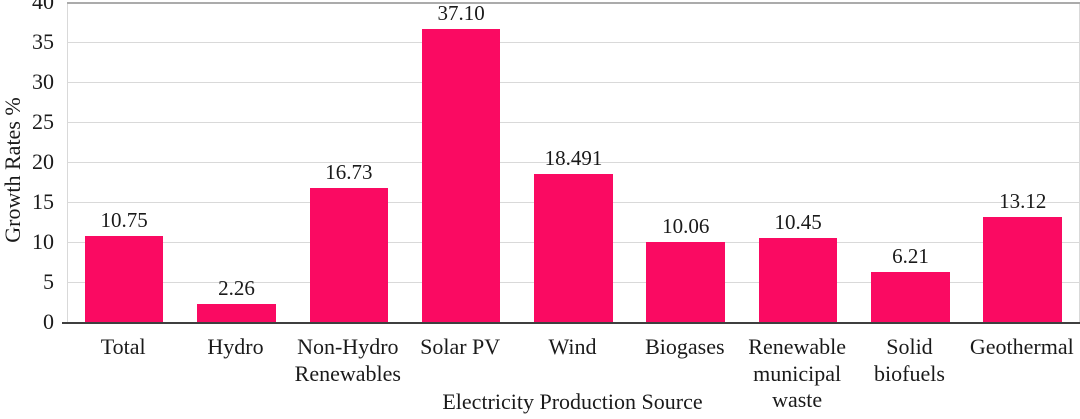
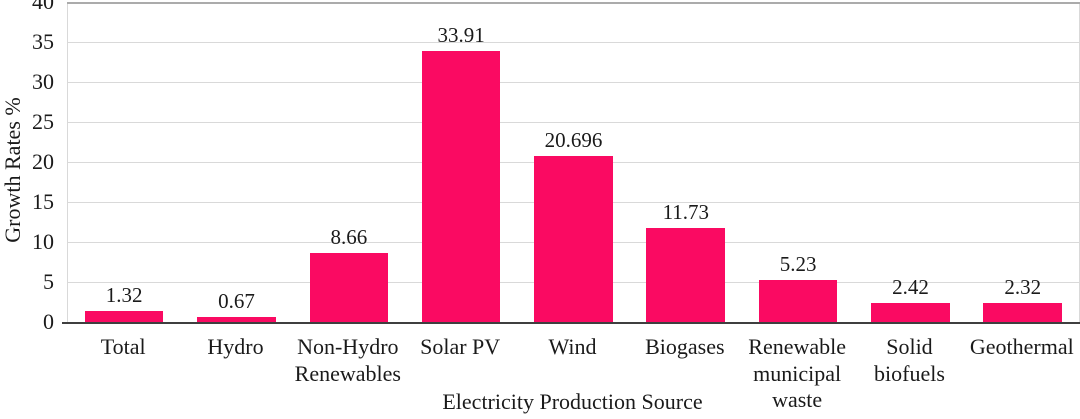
Total: 10.75 -> 1.32
Hydro: 2.26 -> 0.67
Non-Hydro Renewables: 16.73 -> 8.66
Solar PV: 37.10 -> 33.91
Wind: 18.491 -> 20.696
Biogases: 10.06 -> 11.73
Renewable municipal waste: 10.45 -> 5.23
Solid biofuels: 6.21 -> 2.42
Geothermal: 13.12 -> 2.32
